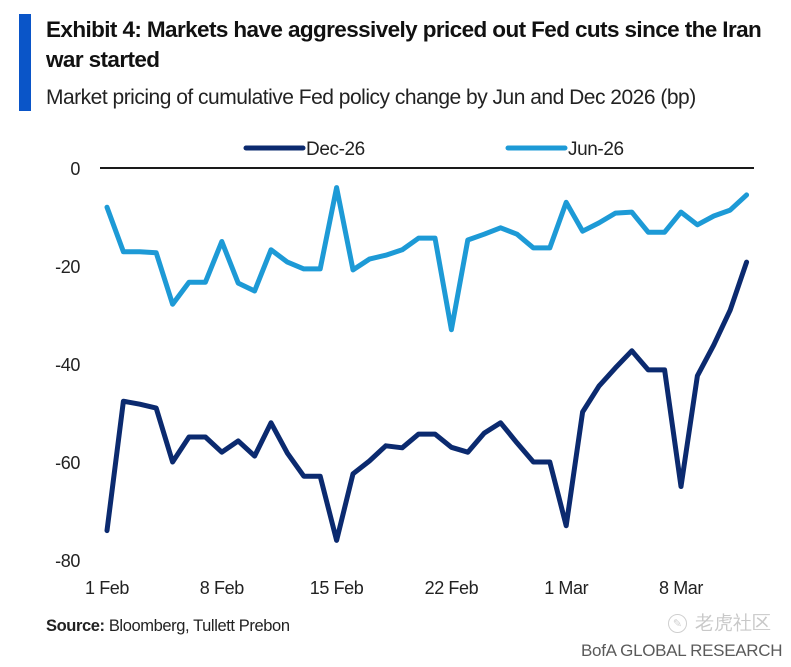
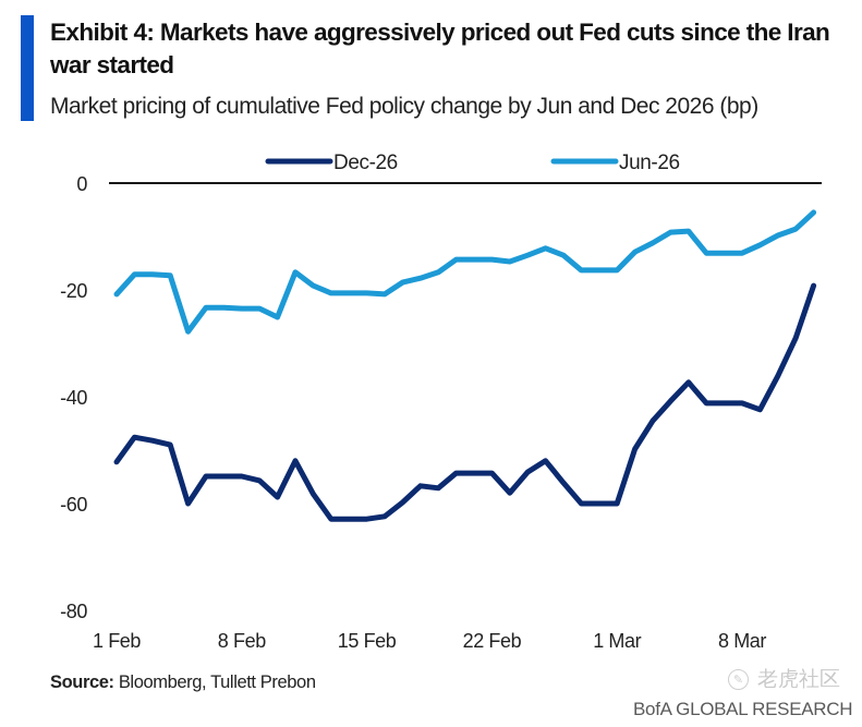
Dec-26/1 Feb: -74 -> -52
Jun-26/1 Feb: -8 -> -21
Dec-26/8 Feb: -58 -> -55
Jun-26/8 Feb: -15 -> -24
Dec-26/15 Feb: -76 -> -63
Jun-26/15 Feb: -4 -> -21
Dec-26/22 Feb: -57 -> -54
Jun-26/22 Feb: -33 -> -14
Dec-26/1 Mar: -73 -> -60
Jun-26/1 Mar: -7 -> -16
Dec-26/8 Mar: -65 -> -41
Jun-26/8 Mar: -9 -> -13
